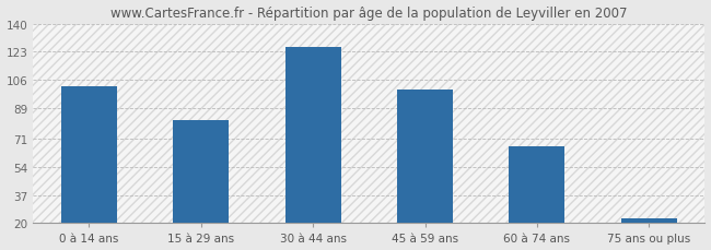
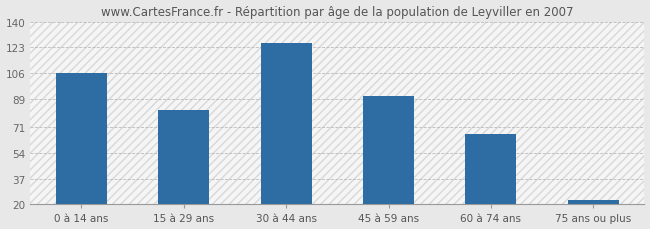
0 à 14 ans: 102 -> 106
45 à 59 ans: 100 -> 91
